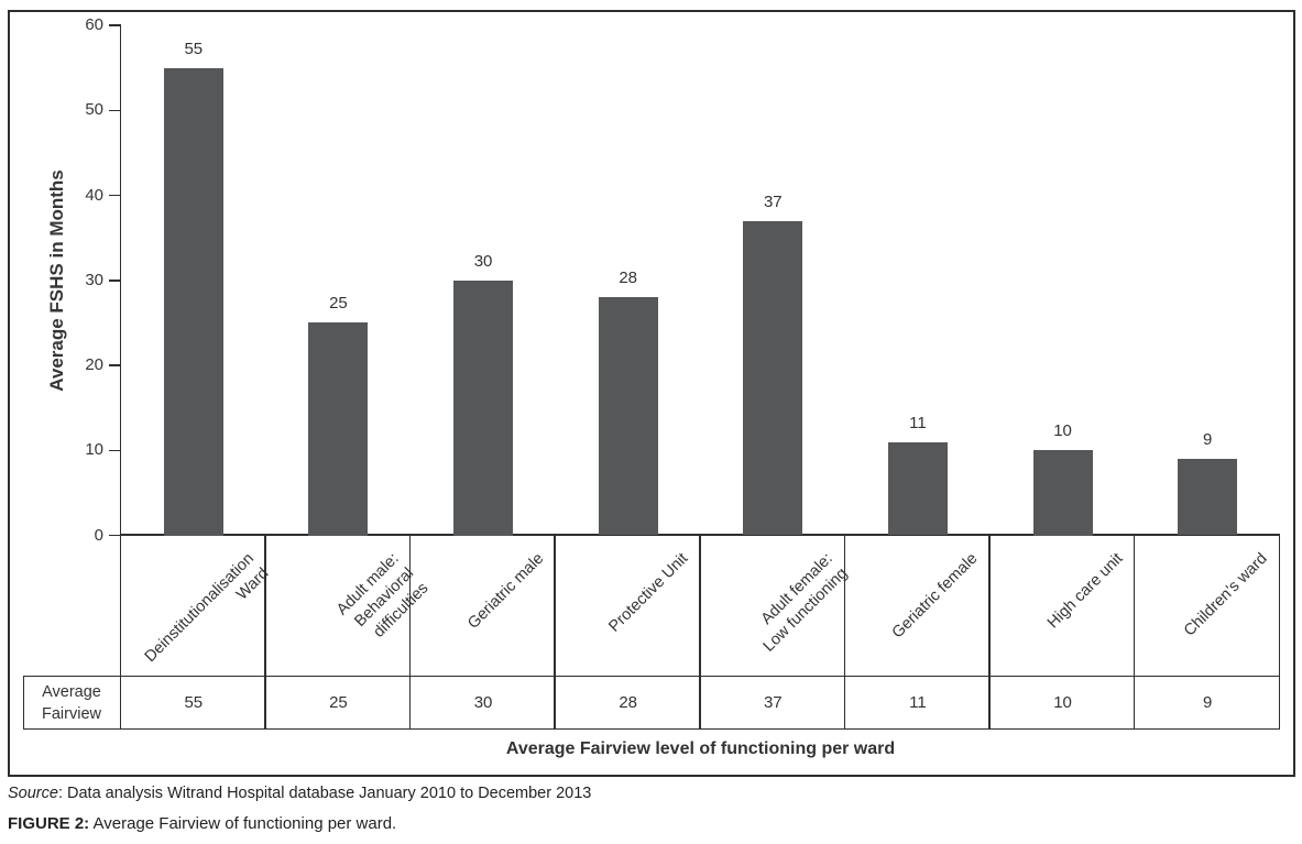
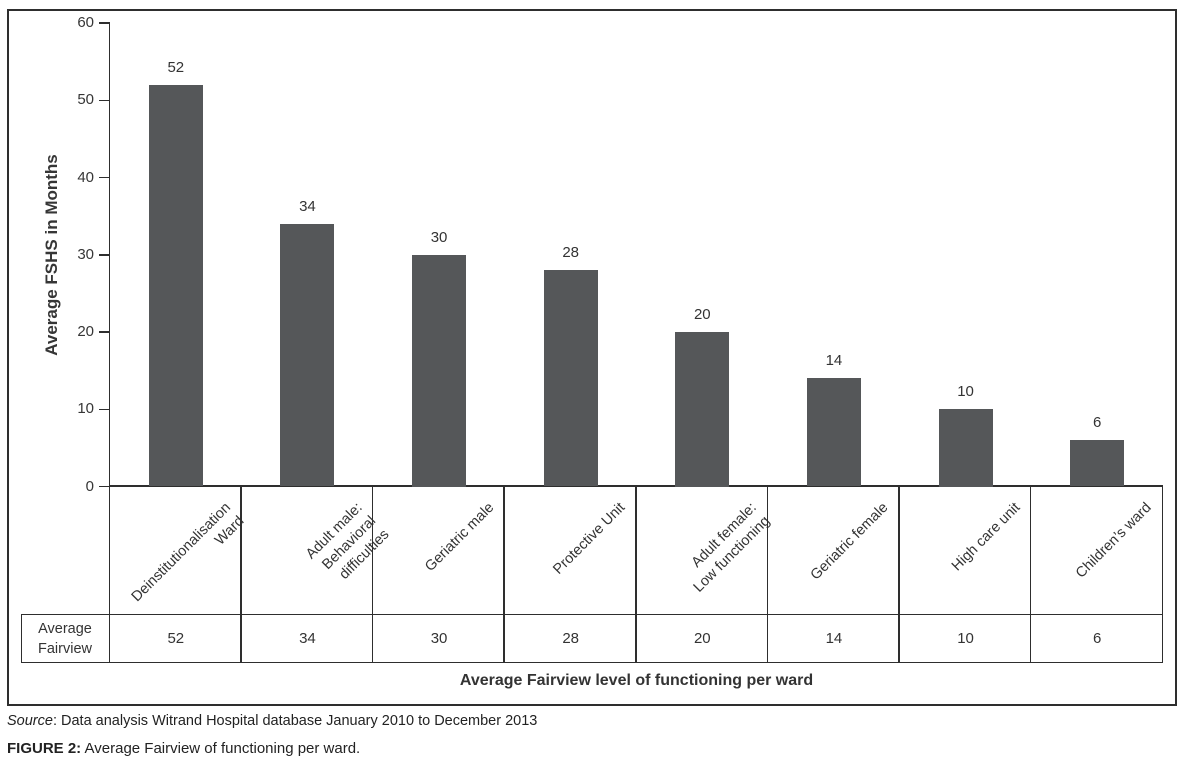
Deinstitutionalisation Ward: 55 -> 52
Adult male: Behavioral difficulties: 25 -> 34
Adult female: Low functioning: 37 -> 20
Geriatric female: 11 -> 14
Children’s ward: 9 -> 6
